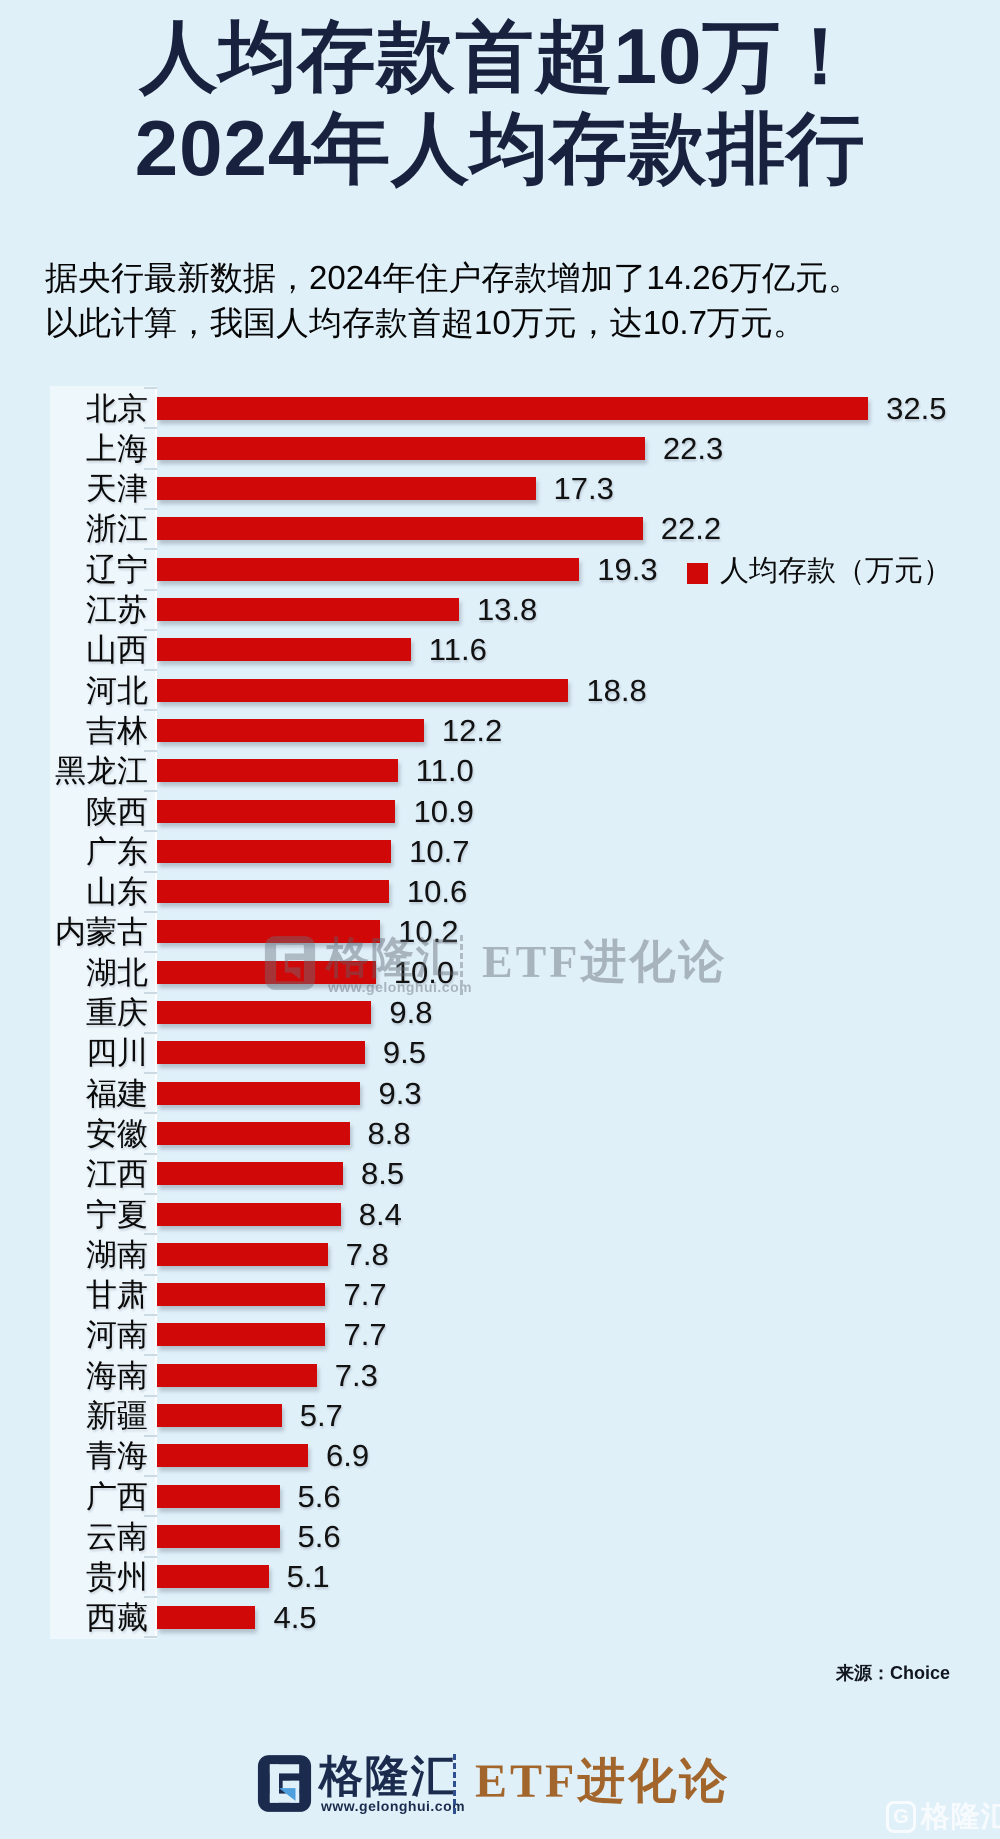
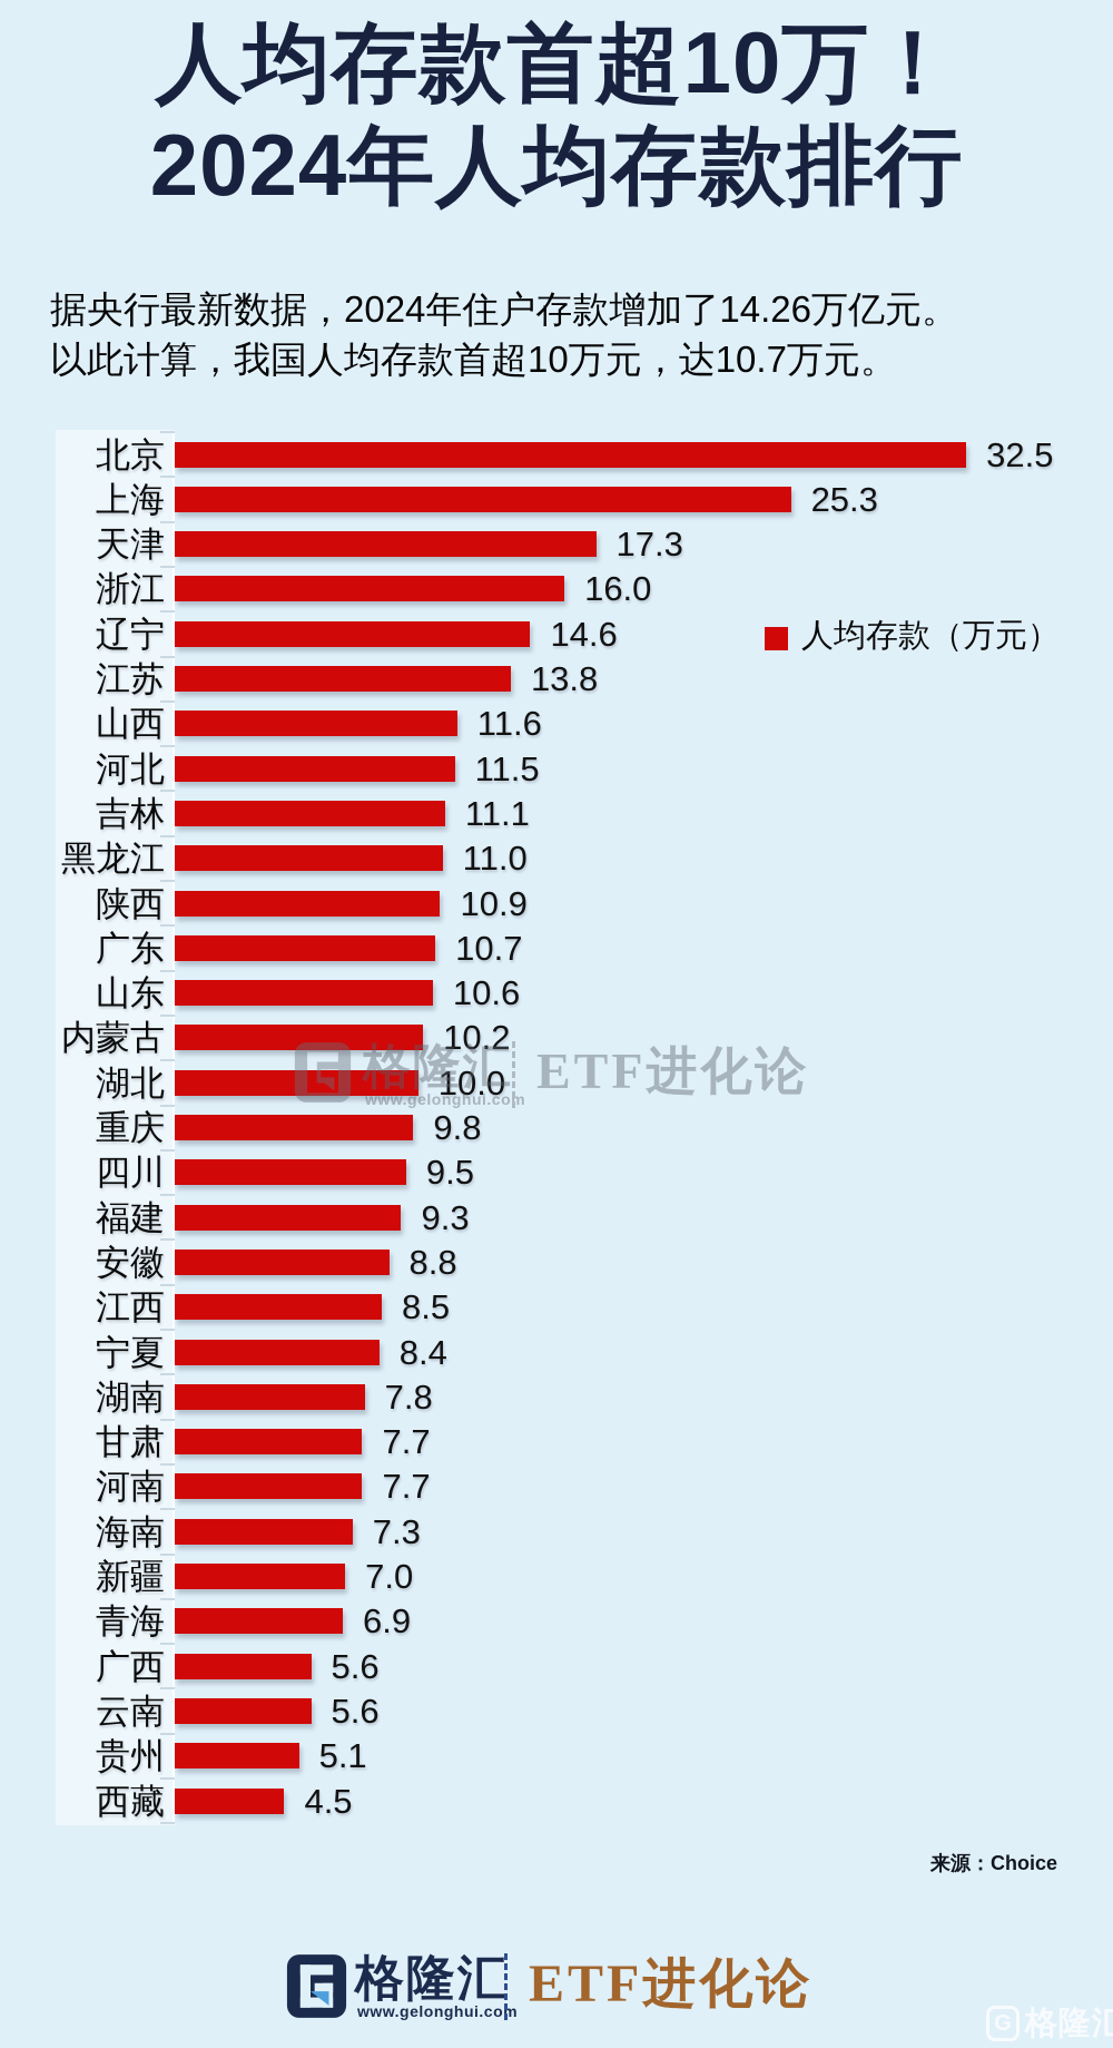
上海: 22.3 -> 25.3
浙江: 22.2 -> 16.0
辽宁: 19.3 -> 14.6
河北: 18.8 -> 11.5
吉林: 12.2 -> 11.1
新疆: 5.7 -> 7.0
